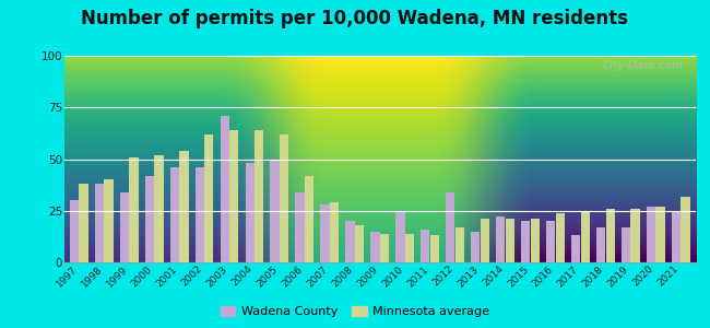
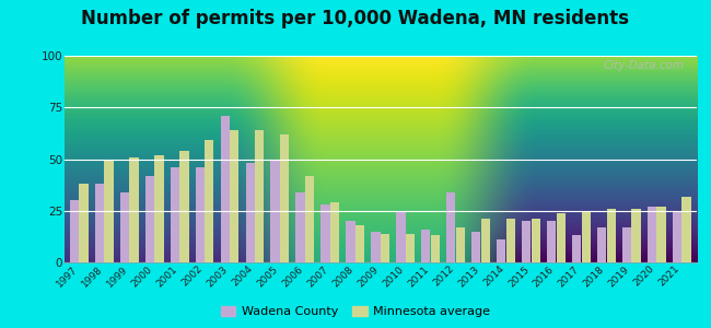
Minnesota average/1998: 40 -> 50
Minnesota average/2002: 62 -> 59
Wadena County/2014: 22 -> 11
